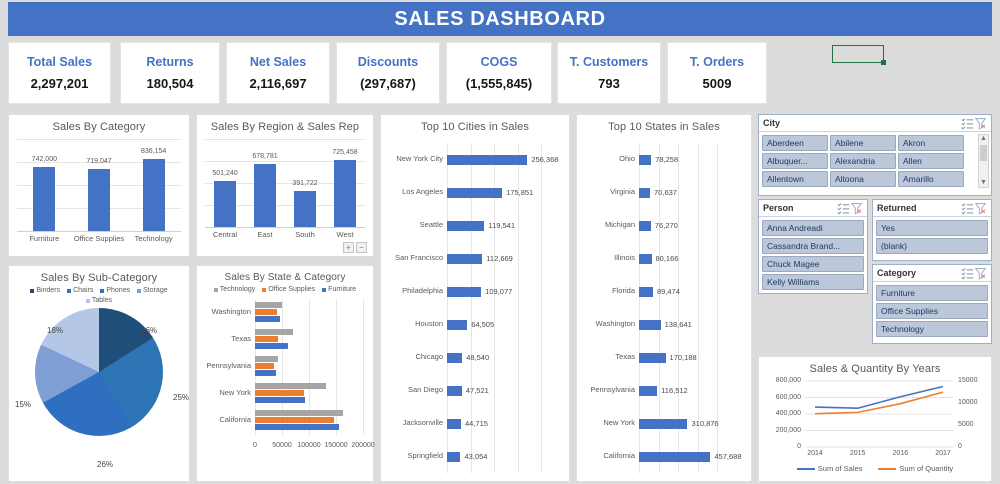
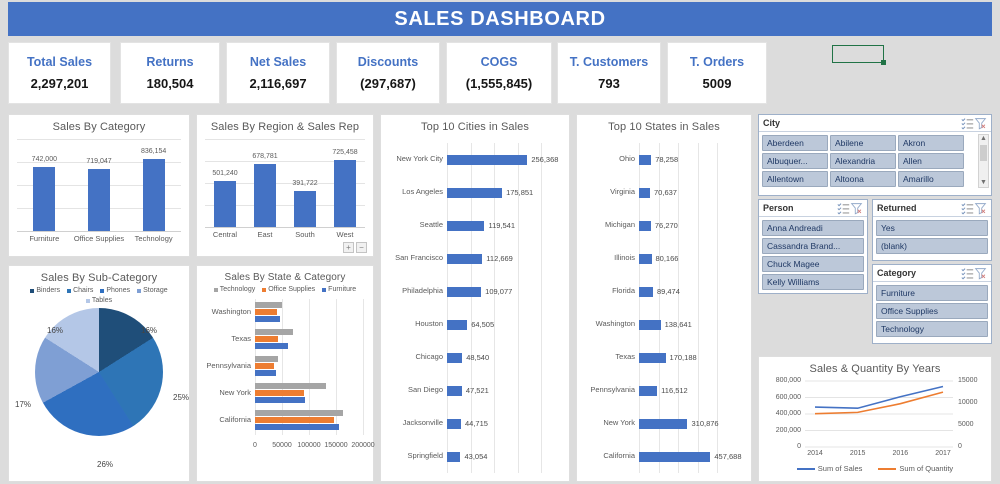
Sales By Sub-Category/Storage: 15% -> 17%
Sales By Sub-Category/Tables: 18% -> 16%
